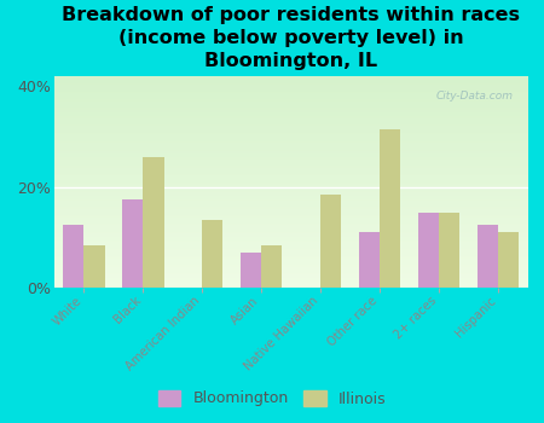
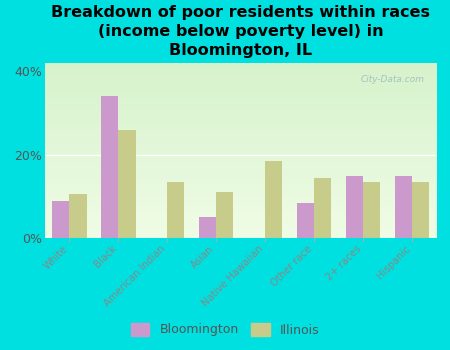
Bloomington/White: 12.5% -> 9.0%
Illinois/White: 8.5% -> 10.5%
Bloomington/Black: 17.5% -> 34.0%
Bloomington/Asian: 7.0% -> 5.0%
Illinois/Asian: 8.5% -> 11.0%
Bloomington/Other race: 11.0% -> 8.5%
Illinois/Other race: 31.5% -> 14.5%
Illinois/2+ races: 15.0% -> 13.5%
Bloomington/Hispanic: 12.5% -> 15.0%
Illinois/Hispanic: 11.0% -> 13.5%
